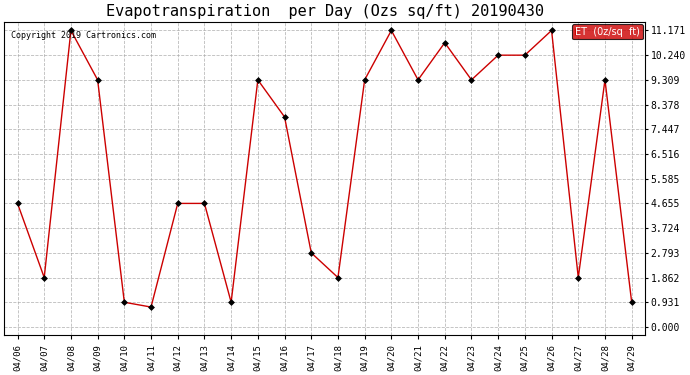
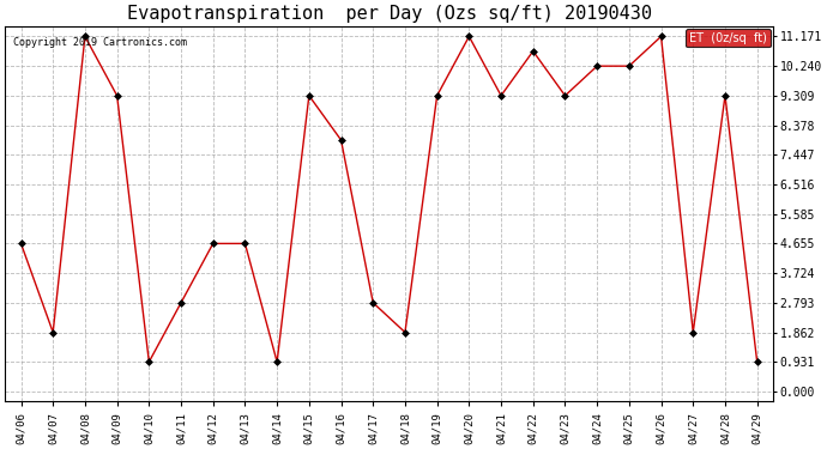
04/11: 0.75 -> 2.79
